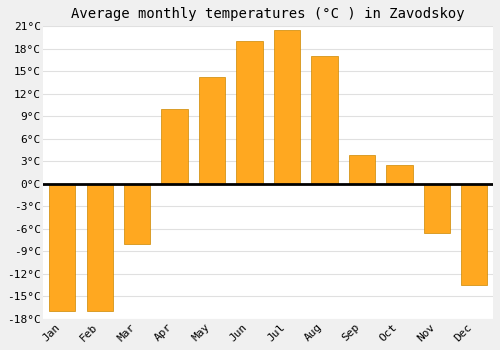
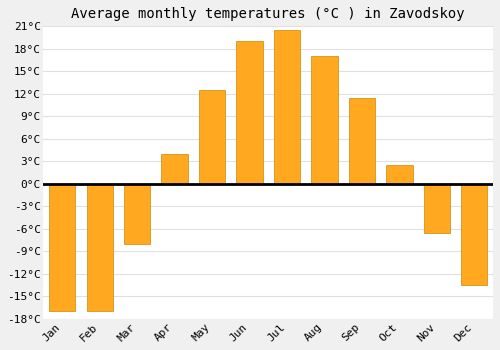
Apr: 10.0°C -> 4.0°C
May: 14.2°C -> 12.5°C
Sep: 3.8°C -> 11.5°C
